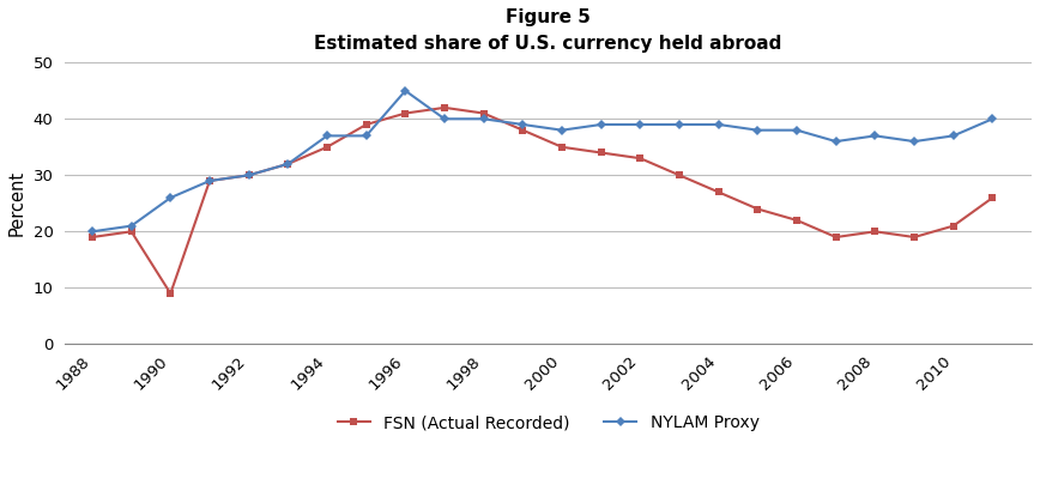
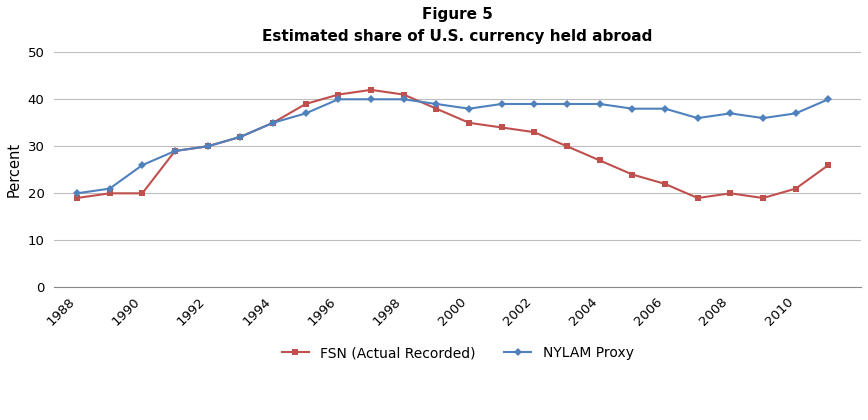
FSN (Actual Recorded)/1990: 9 -> 20
NYLAM Proxy/1994: 37 -> 35
NYLAM Proxy/1996: 45 -> 40
